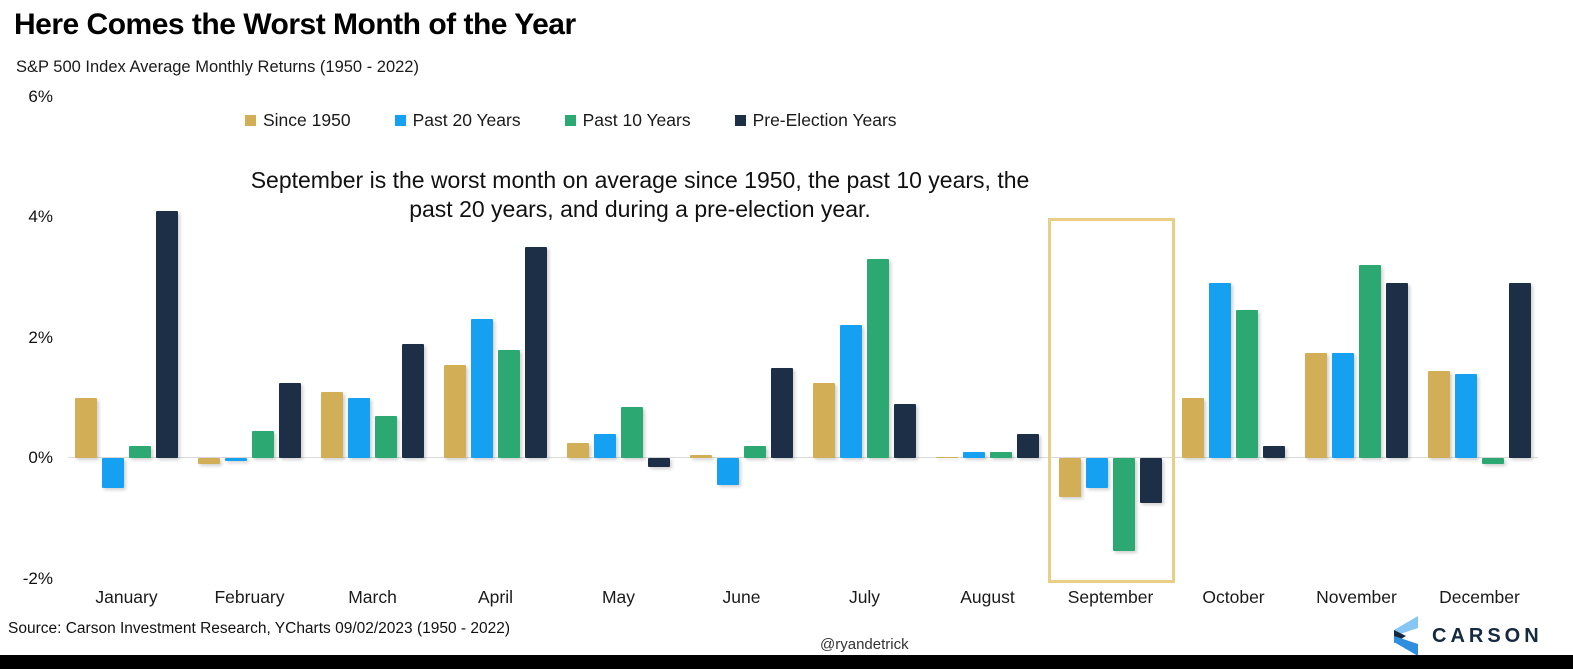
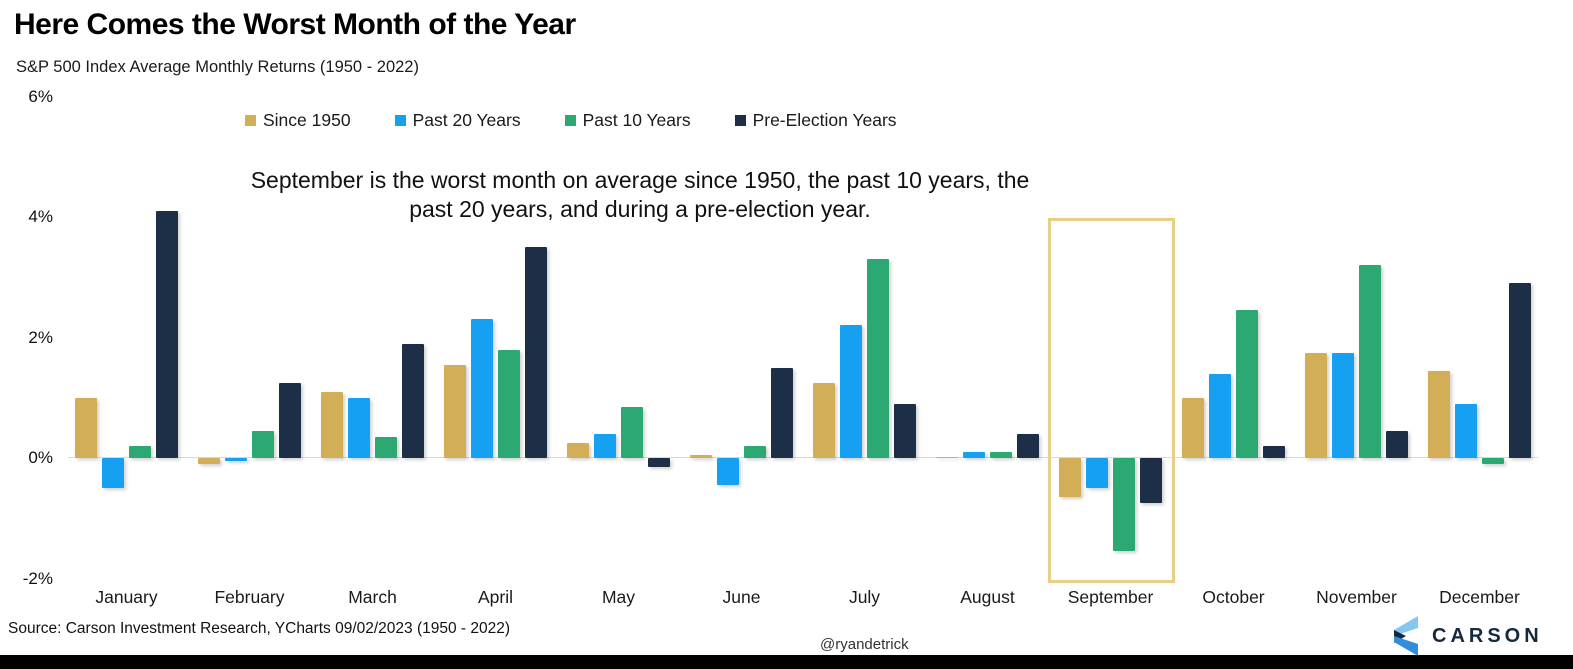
Past 10 Years/March: 0.7% -> 0.3%
Past 20 Years/October: 2.9% -> 1.4%
Pre-Election Years/November: 2.9% -> 0.5%
Past 20 Years/December: 1.4% -> 0.9%
